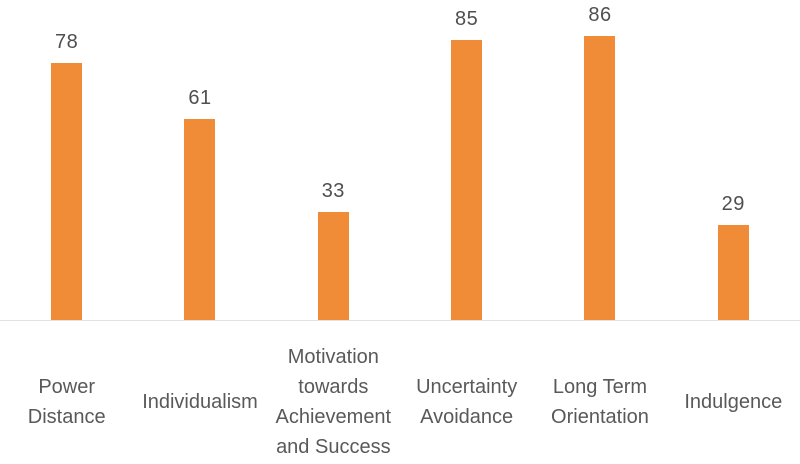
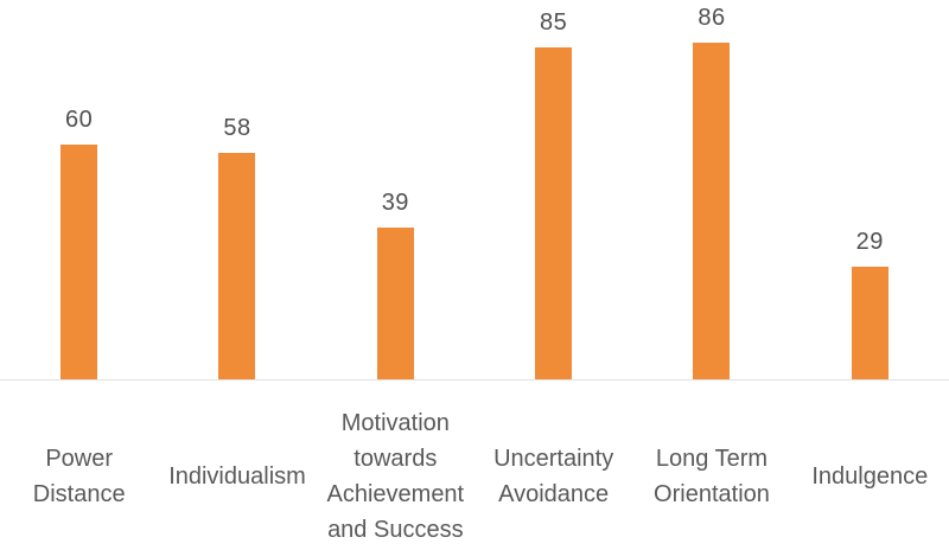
Power Distance: 78 -> 60
Individualism: 61 -> 58
Motivation towards Achievement and Success: 33 -> 39
